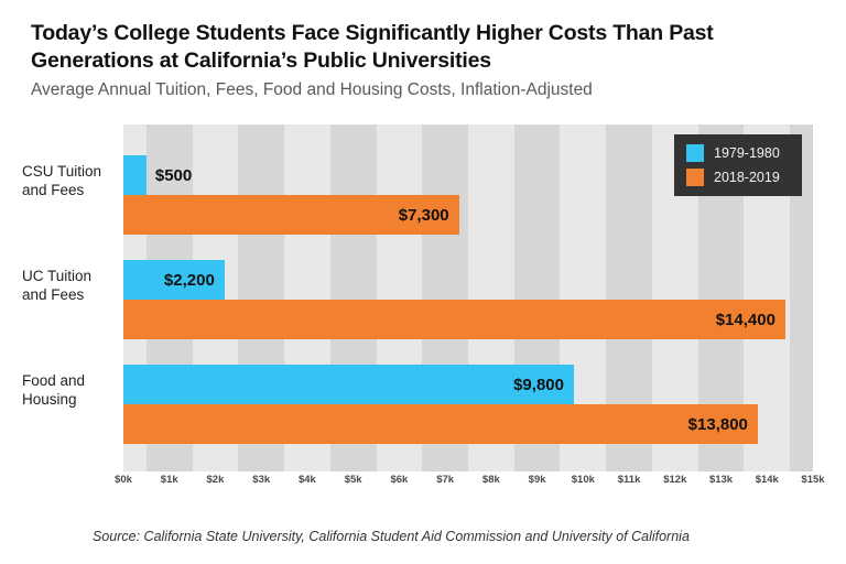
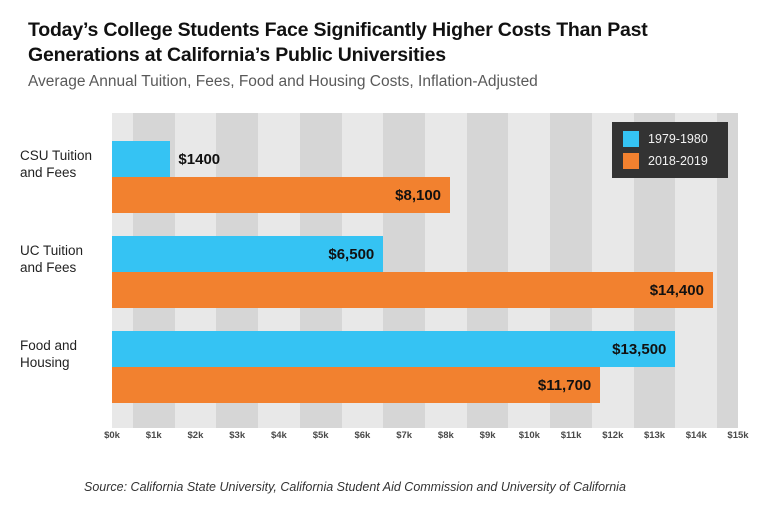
1979-1980/CSU Tuition and Fees: $500 -> $1400
2018-2019/CSU Tuition and Fees: $7,300 -> $8,100
1979-1980/UC Tuition and Fees: $2,200 -> $6,500
1979-1980/Food and Housing: $9,800 -> $13,500
2018-2019/Food and Housing: $13,800 -> $11,700
